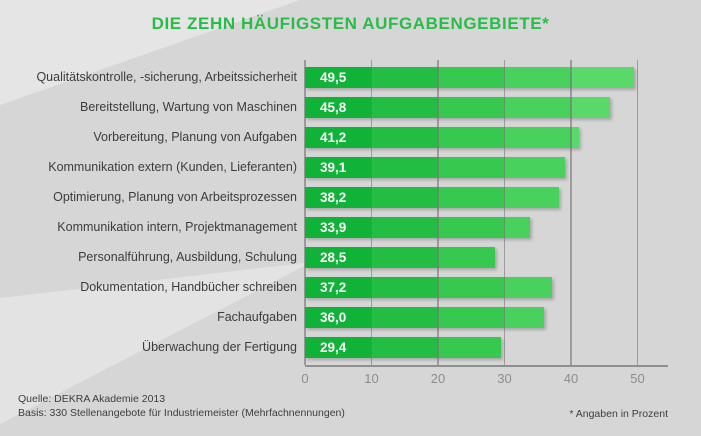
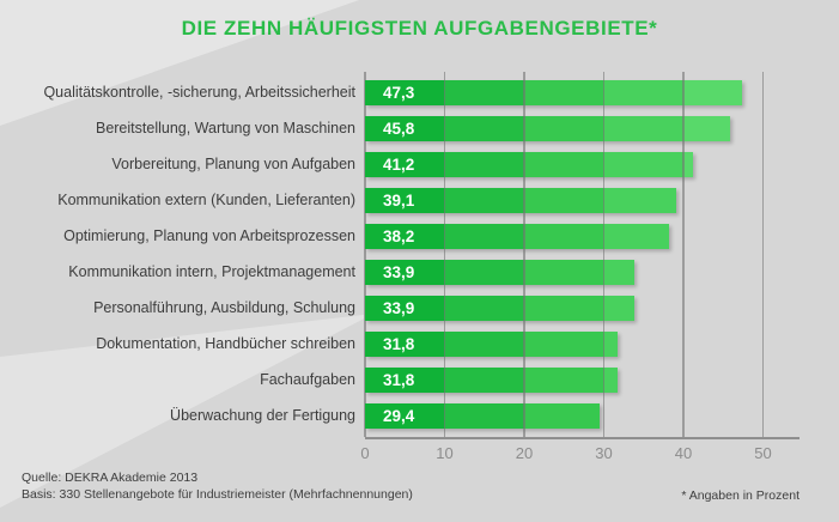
Qualitätskontrolle, -sicherung, Arbeitssicherheit: 49,5 -> 47,3
Personalführung, Ausbildung, Schulung: 28,5 -> 33,9
Dokumentation, Handbücher schreiben: 37,2 -> 31,8
Fachaufgaben: 36,0 -> 31,8
